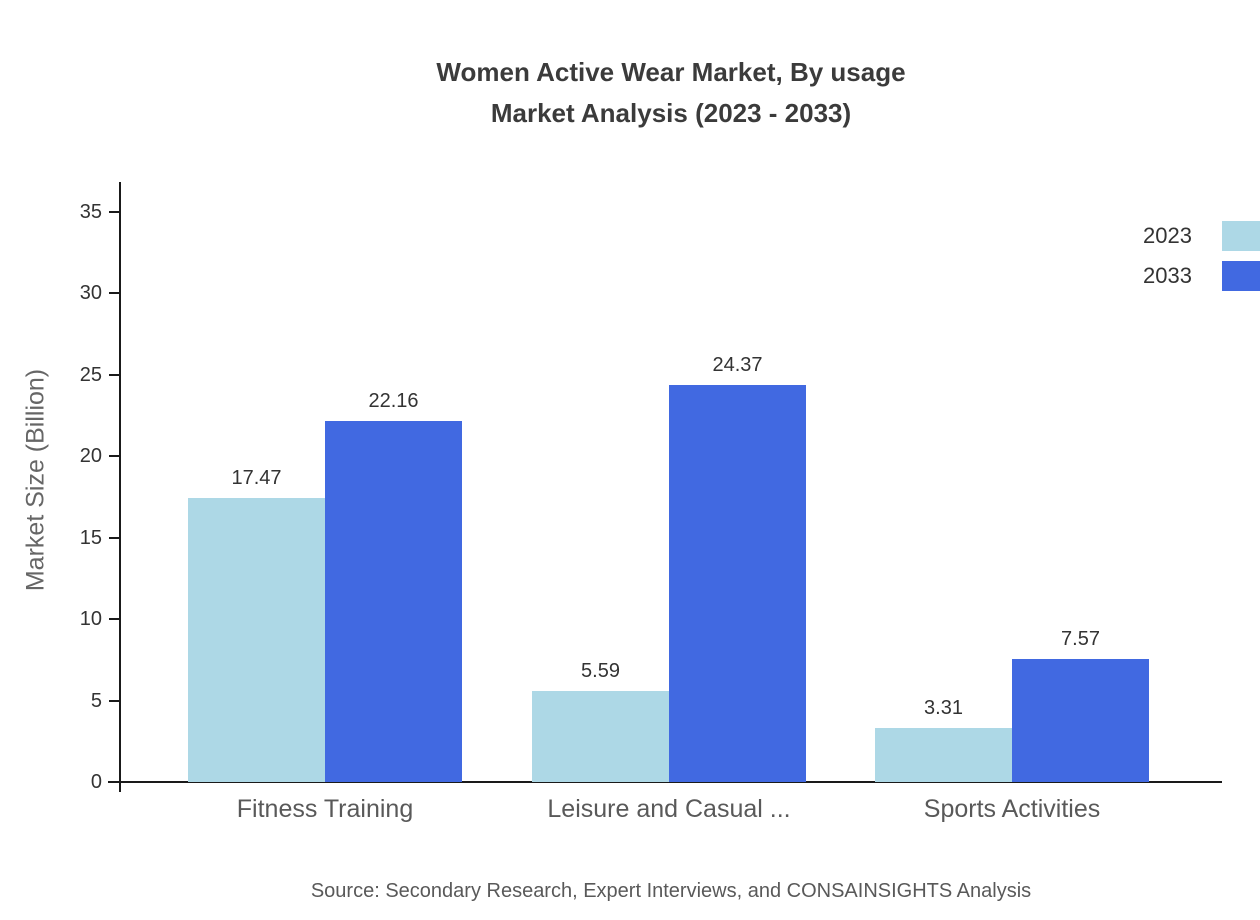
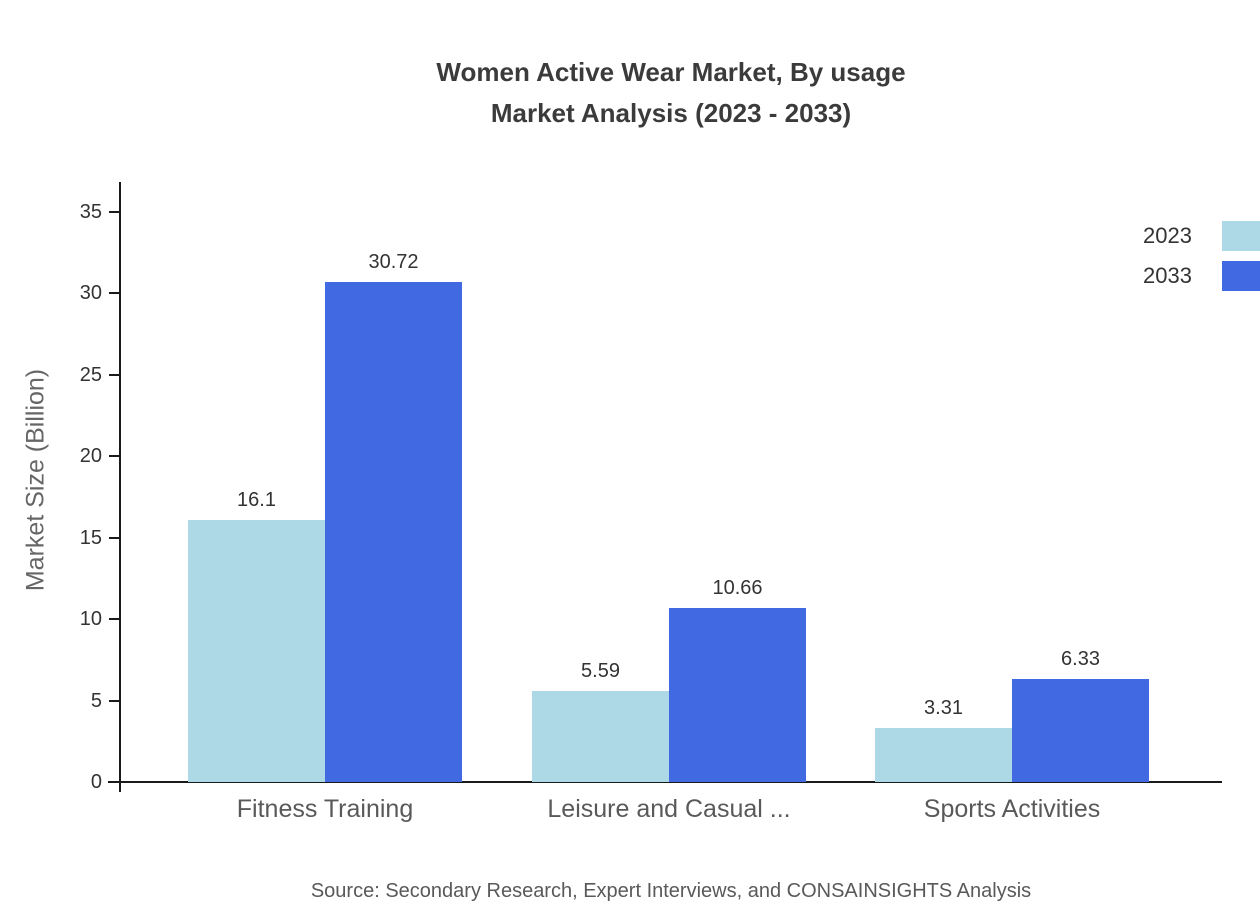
2023/Fitness Training: 17.47 -> 16.1
2033/Fitness Training: 22.16 -> 30.72
2033/Leisure and Casual ...: 24.37 -> 10.66
2033/Sports Activities: 7.57 -> 6.33
